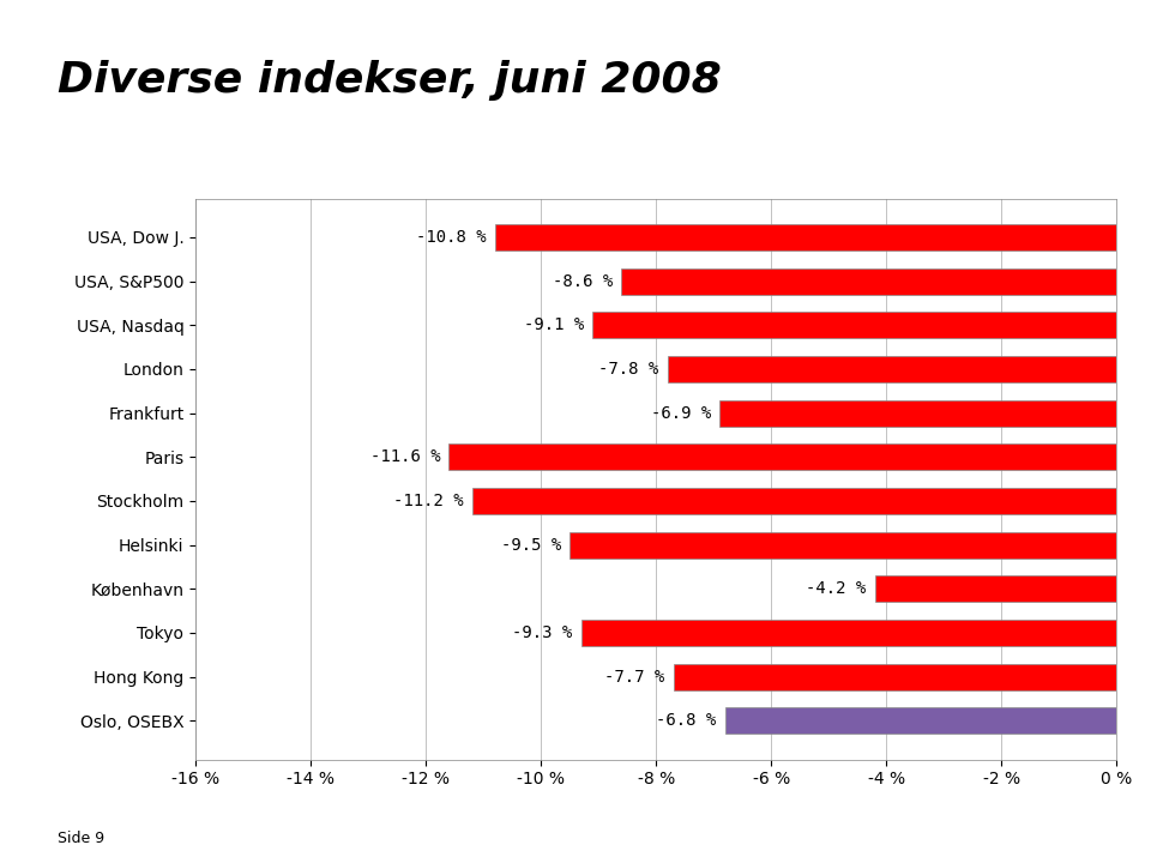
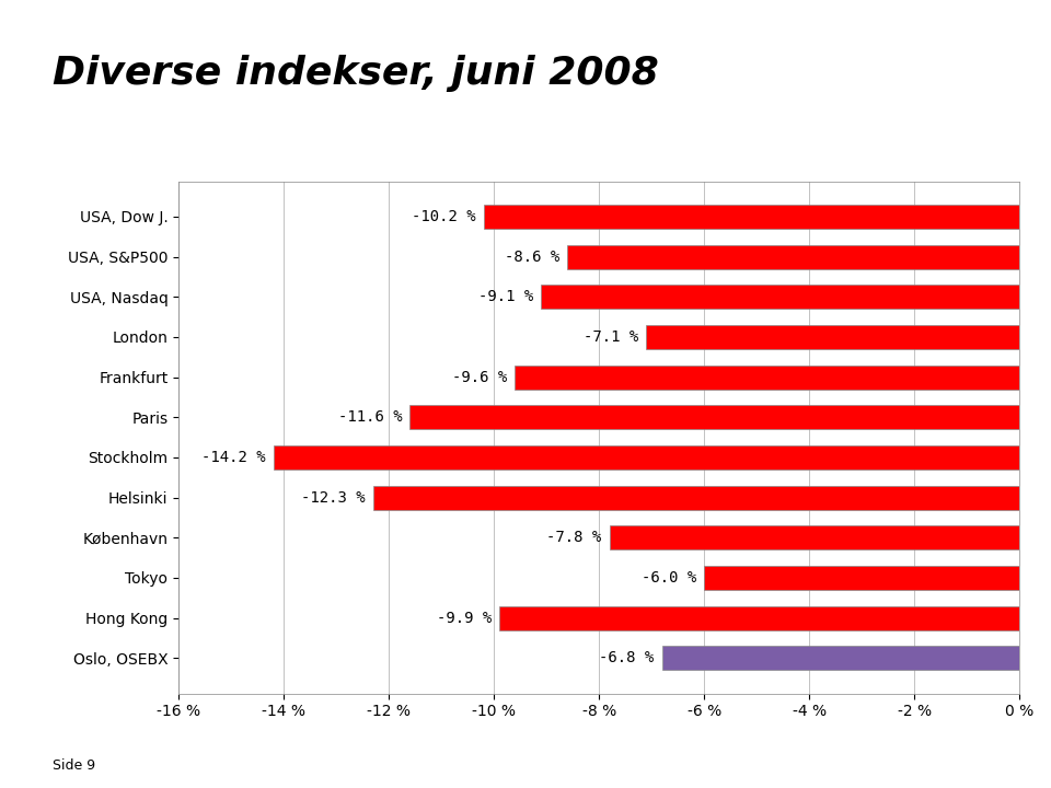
USA, Dow J.: -10.8 -> -10.2
London: -7.8 -> -7.1
Frankfurt: -6.9 -> -9.6
Stockholm: -11.2 -> -14.2
Helsinki: -9.5 -> -12.3
København: -4.2 -> -7.8
Tokyo: -9.3 -> -6.0
Hong Kong: -7.7 -> -9.9
